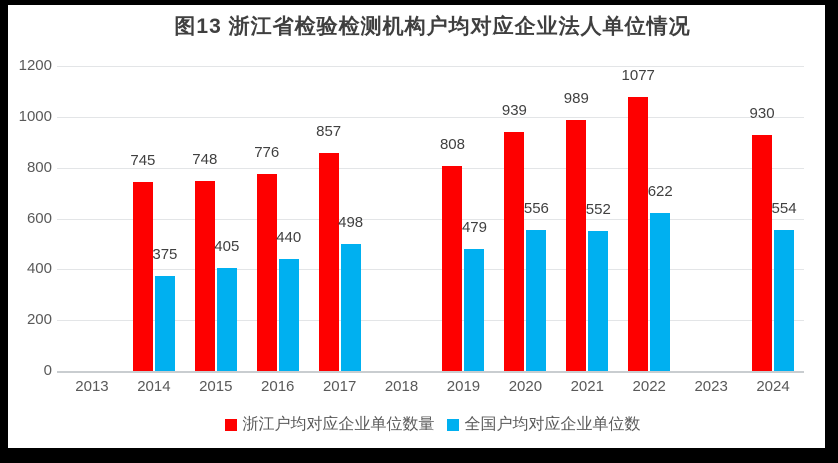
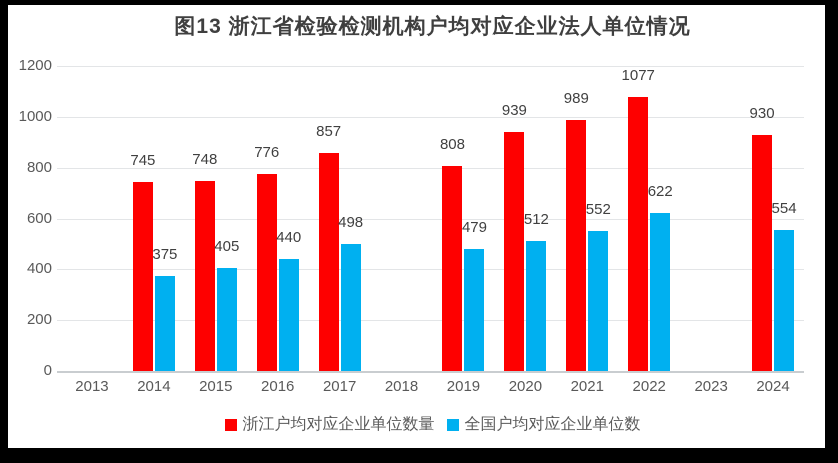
全国户均对应企业单位数/2020: 556 -> 512
